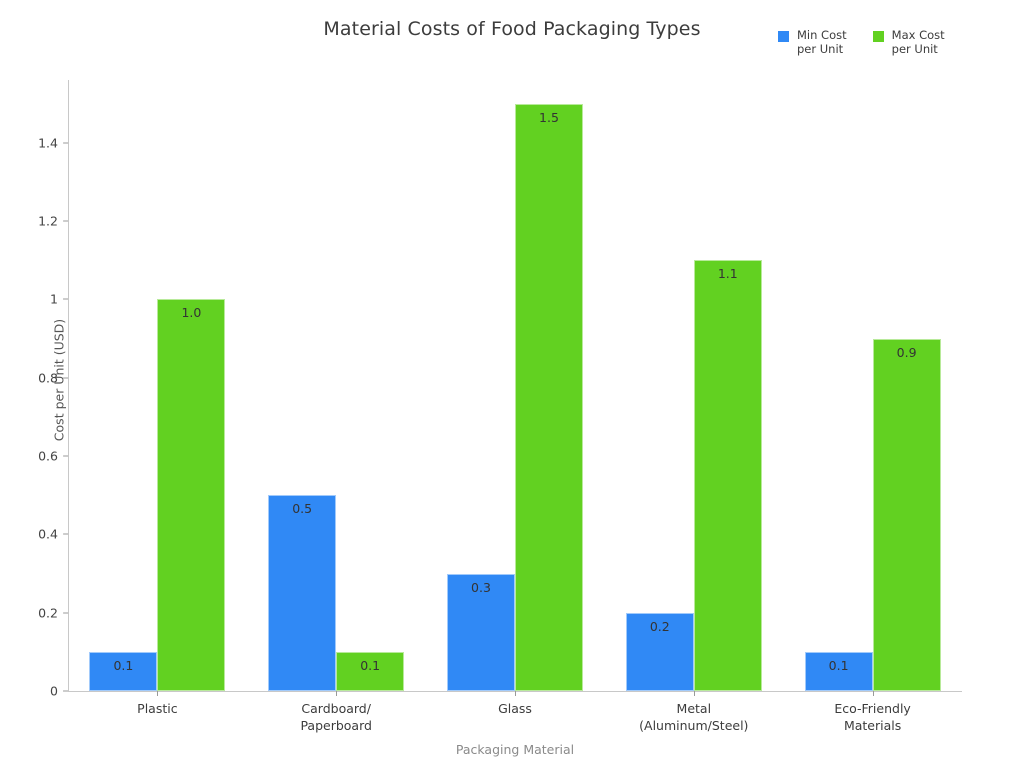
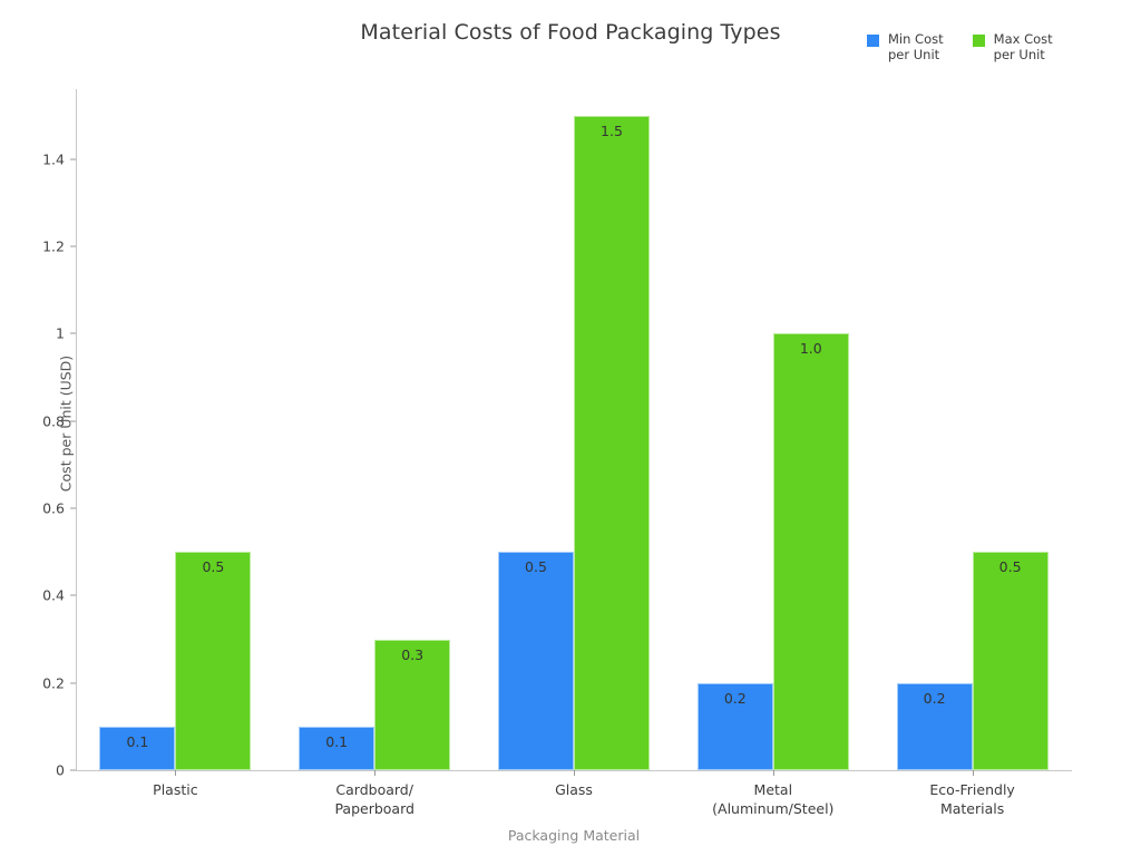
Max Cost per Unit/Plastic: 1.0 -> 0.5
Min Cost per Unit/Cardboard/ Paperboard: 0.5 -> 0.1
Max Cost per Unit/Cardboard/ Paperboard: 0.1 -> 0.3
Min Cost per Unit/Glass: 0.3 -> 0.5
Max Cost per Unit/Metal (Aluminum/Steel): 1.1 -> 1.0
Min Cost per Unit/Eco-Friendly Materials: 0.1 -> 0.2
Max Cost per Unit/Eco-Friendly Materials: 0.9 -> 0.5
